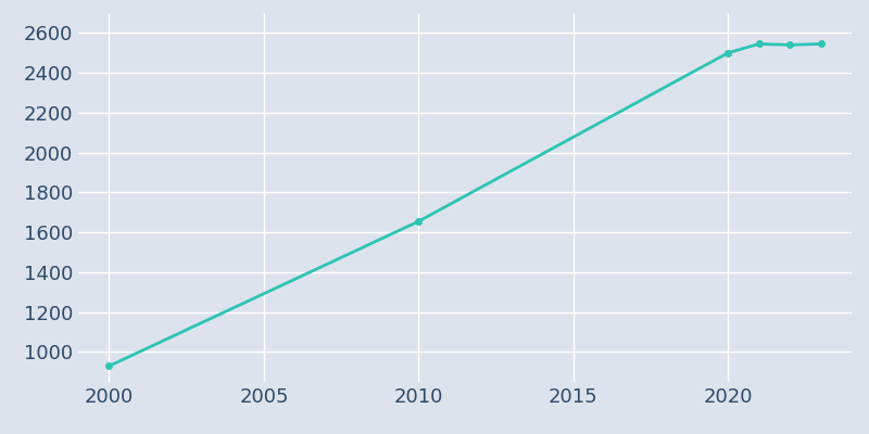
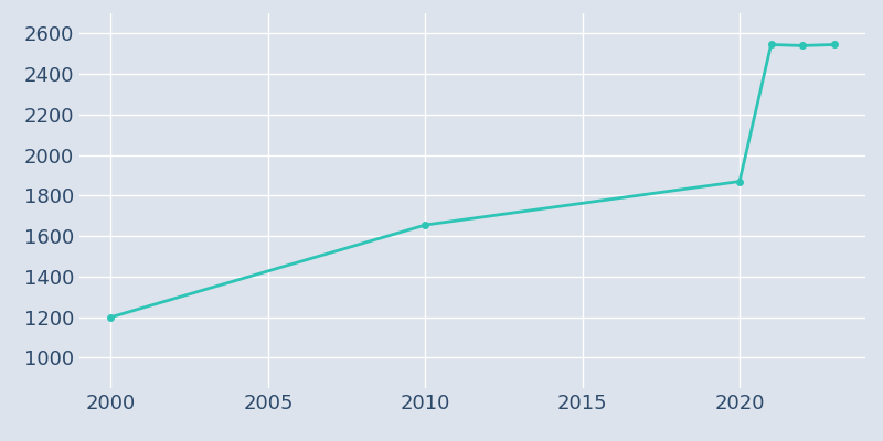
2000: 930 -> 1200
2020: 2500 -> 1870
